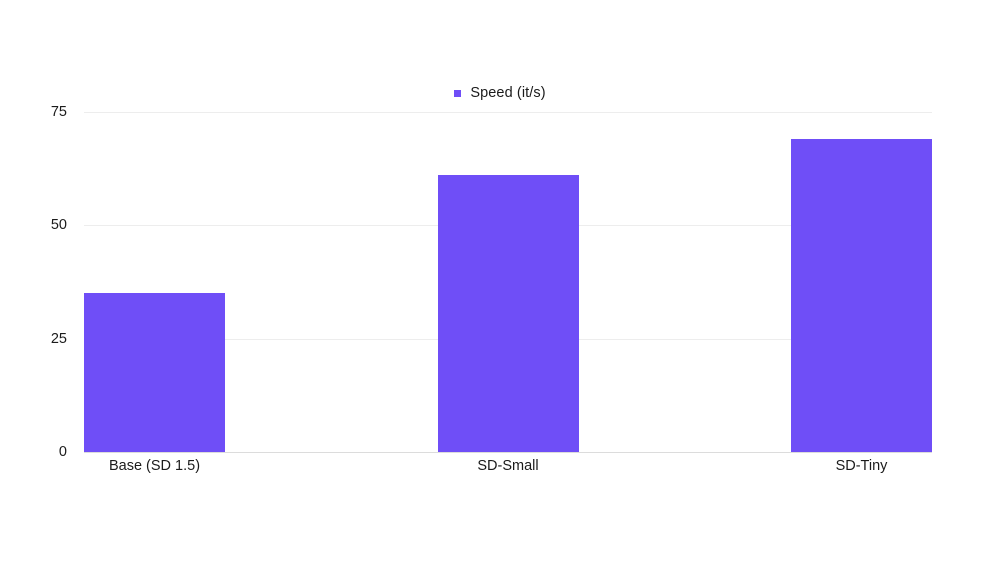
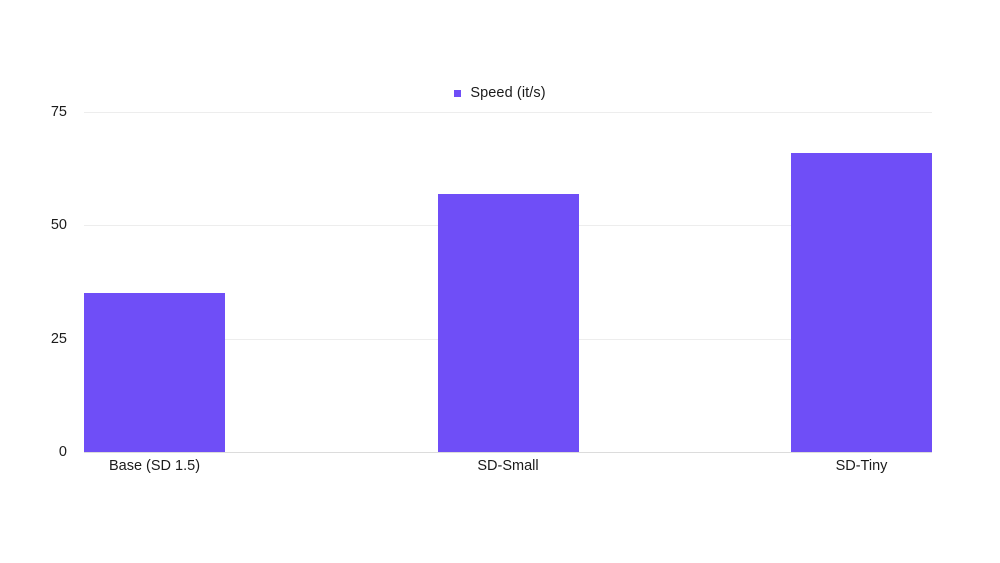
SD-Small: 61 -> 57
SD-Tiny: 69 -> 66
